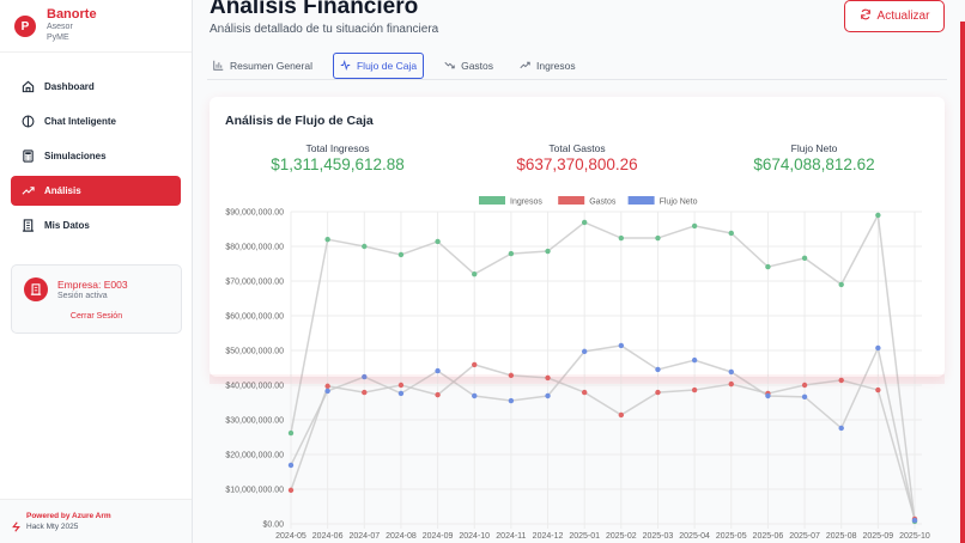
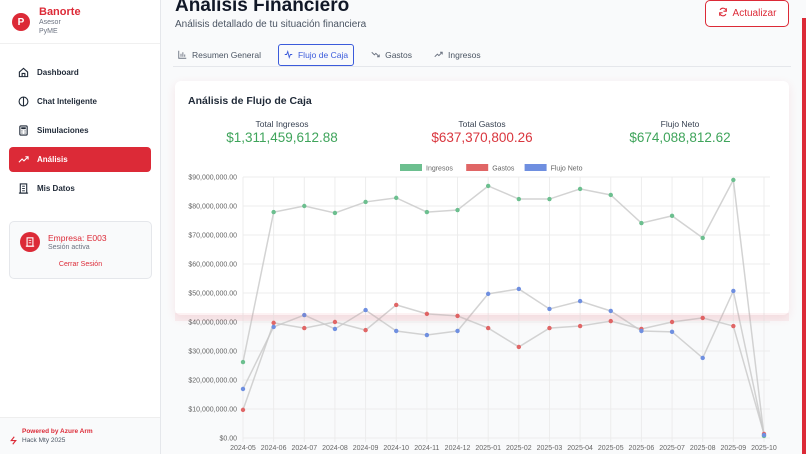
Ingresos/2024-06: $82000000 -> $78000000
Ingresos/2024-10: $72000000 -> $83000000
